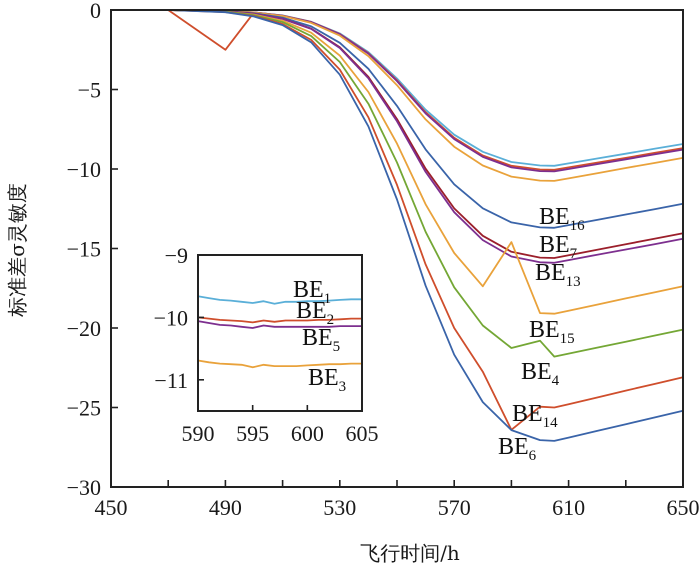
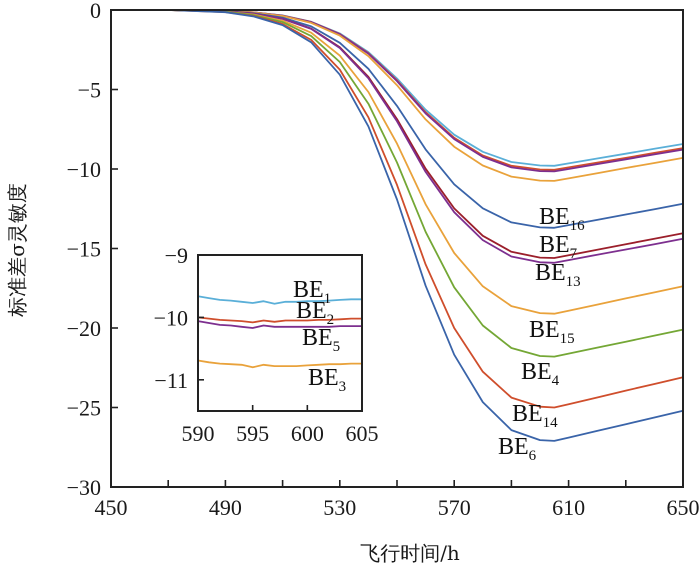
BE2/490: -2.5 -> -0.1
BE15/590: -14.6 -> -18.6
BE14/590: -26.4 -> -24.4
BE4/600: -20.8 -> -21.8
